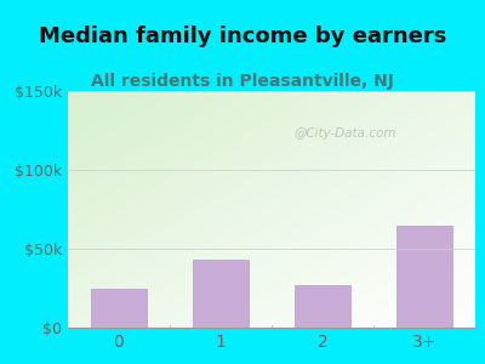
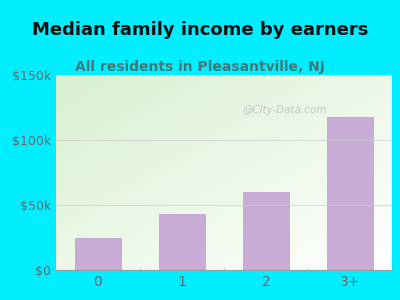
2: $27k -> $60k
3+: $65k -> $118k
